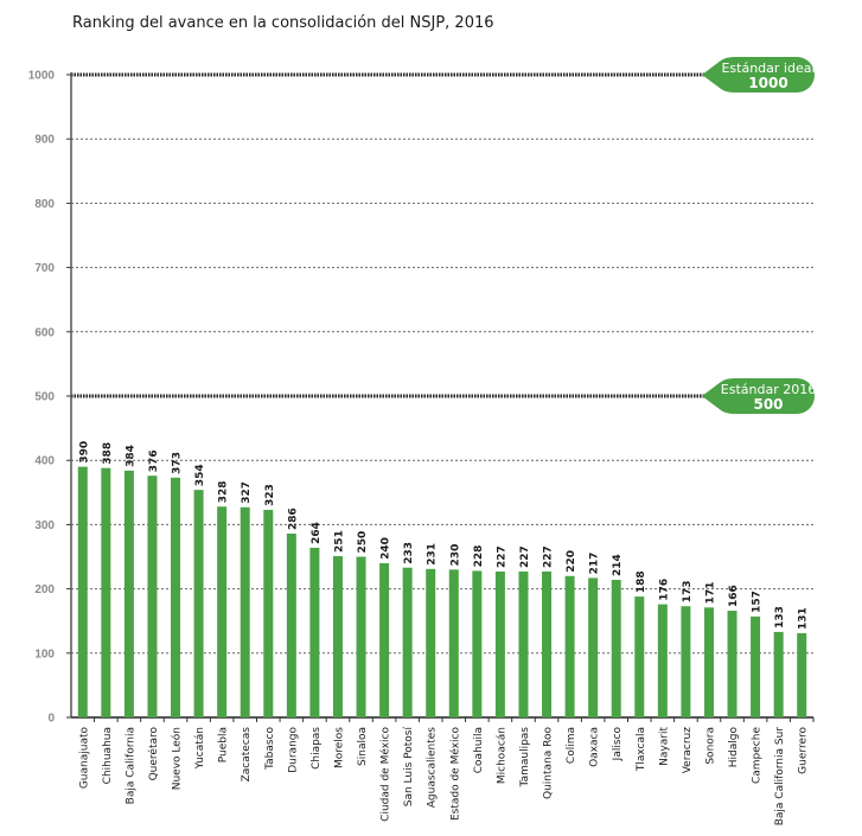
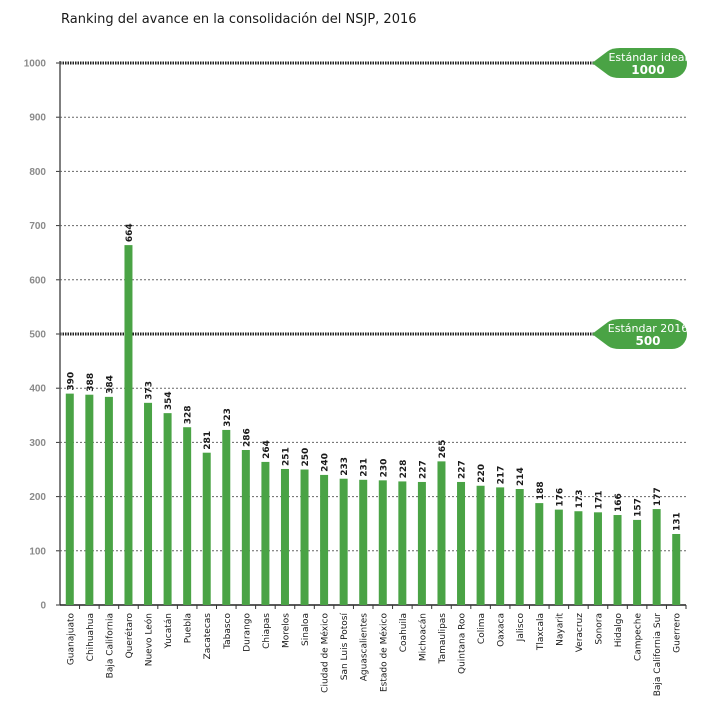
Querétaro: 376 -> 664
Zacatecas: 327 -> 281
Tamaulipas: 227 -> 265
Baja California Sur: 133 -> 177
